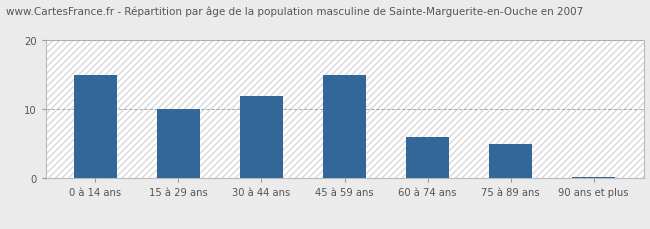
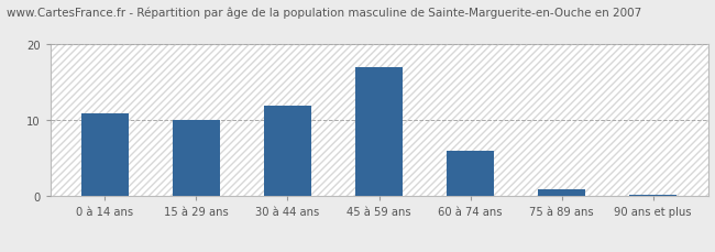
0 à 14 ans: 15.0 -> 11.0
45 à 59 ans: 15.0 -> 17.0
75 à 89 ans: 5.0 -> 1.0
